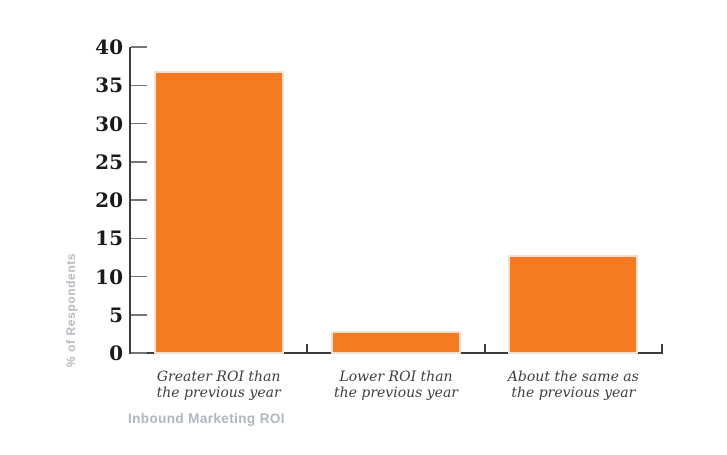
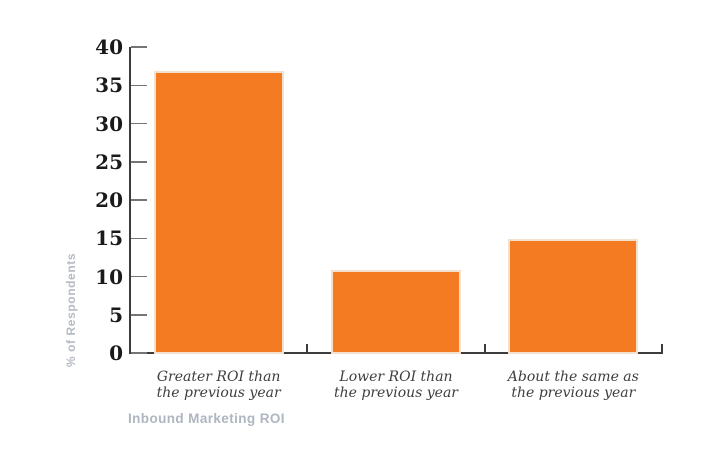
Lower ROI than the previous year: 3 -> 11
About the same as the previous year: 13 -> 15
